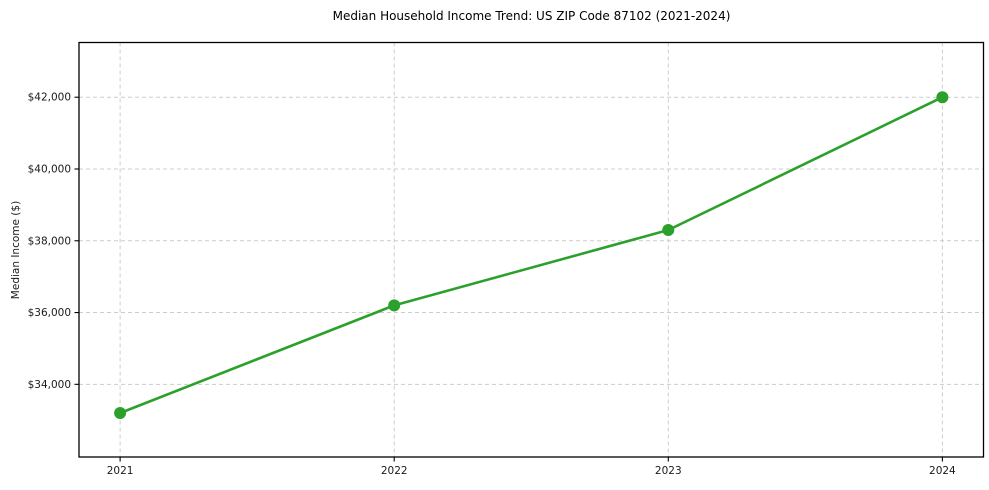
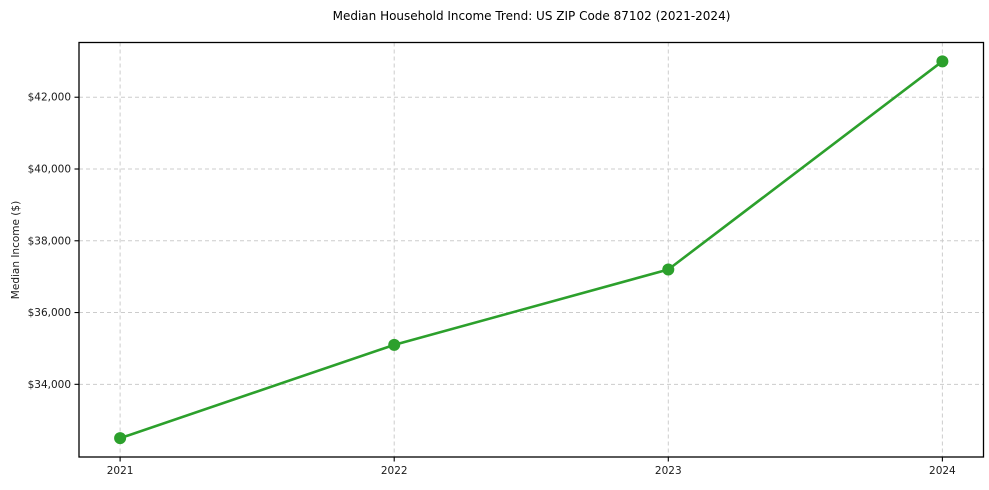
2021: $33200 -> $32500
2022: $36200 -> $35100
2023: $38300 -> $37200
2024: $42000 -> $43000
